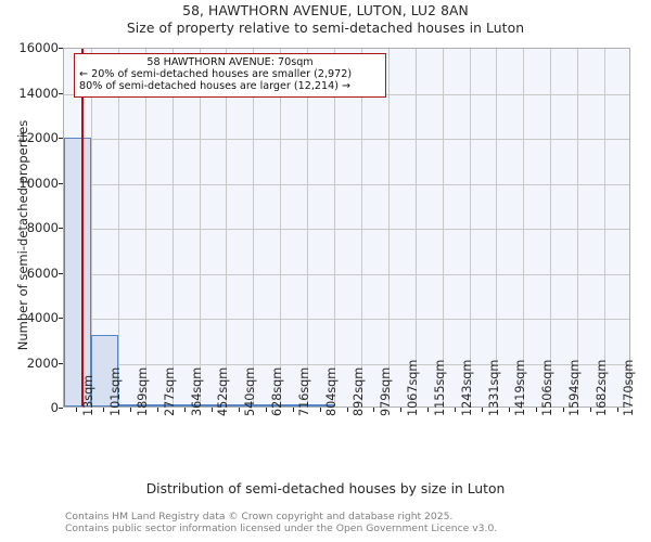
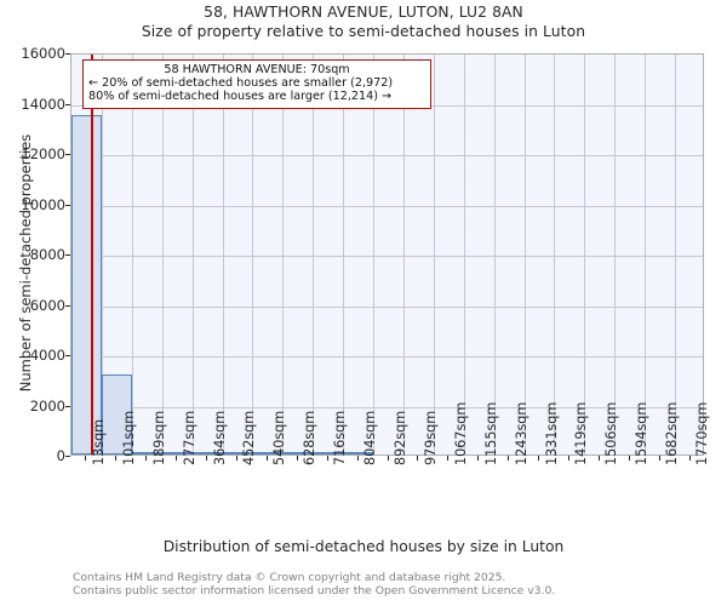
13sqm: 12000 -> 13500
